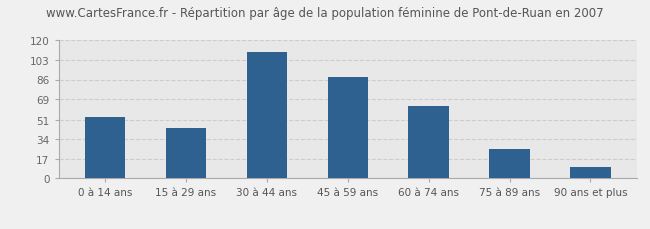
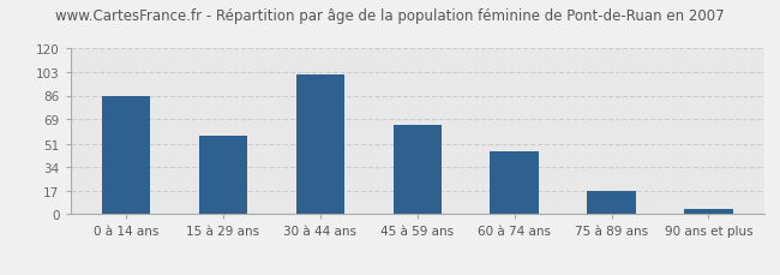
0 à 14 ans: 53 -> 86
15 à 29 ans: 44 -> 57
30 à 44 ans: 110 -> 101
45 à 59 ans: 88 -> 65
60 à 74 ans: 63 -> 46
75 à 89 ans: 26 -> 17
90 ans et plus: 10 -> 4
